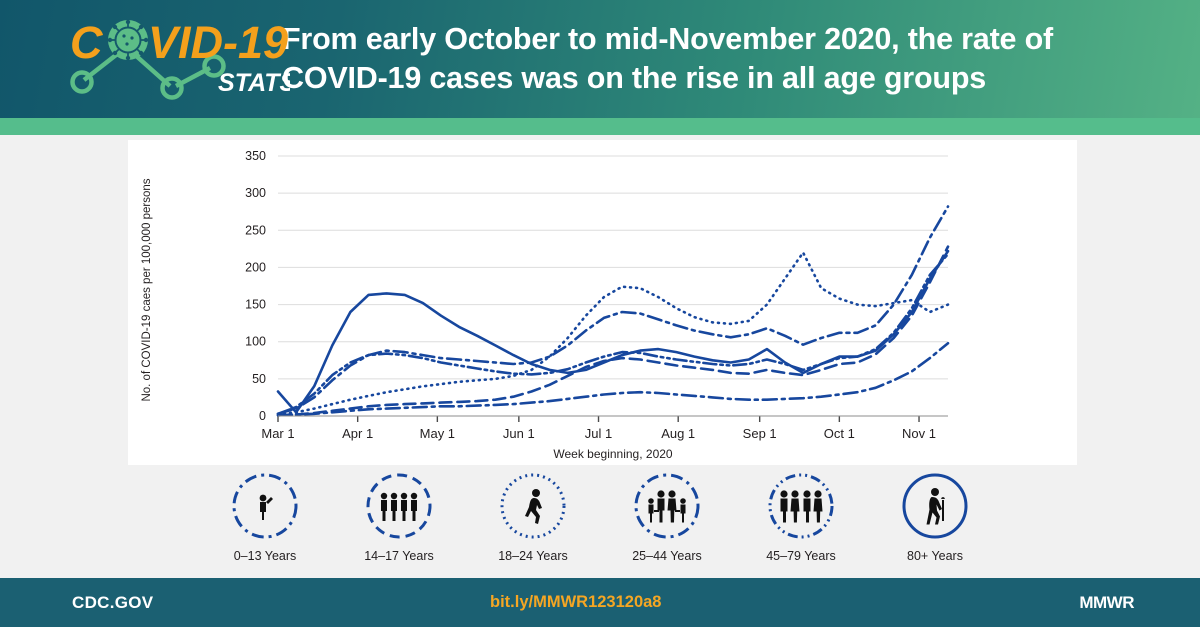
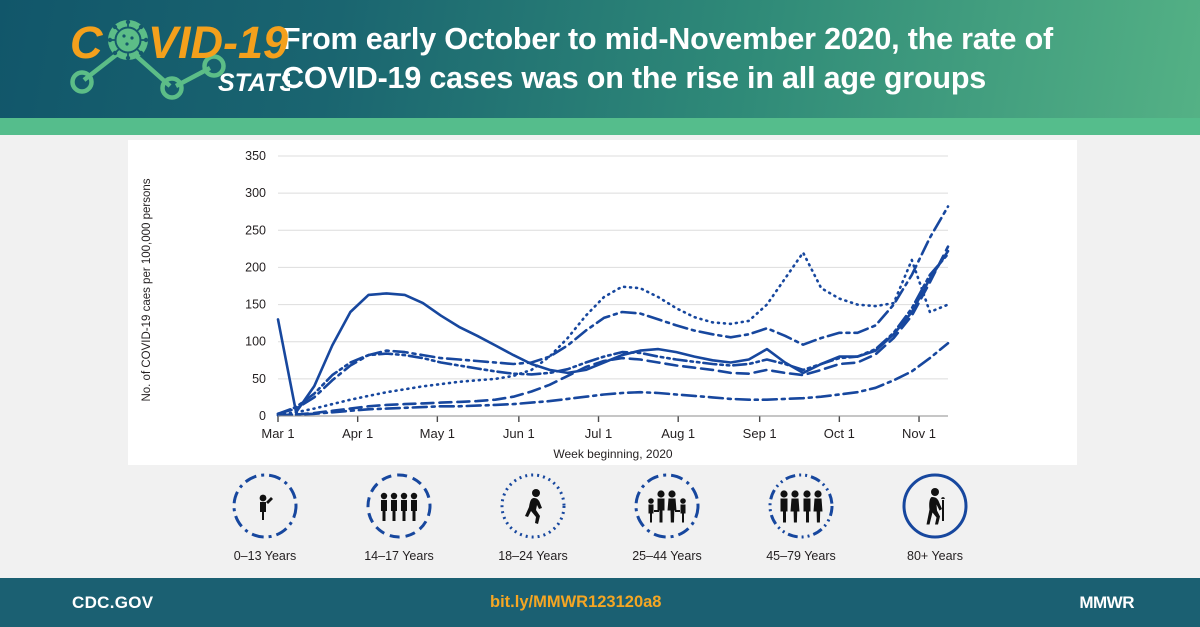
80+ Years/Mar 1: 30 -> 130
18–24 Years/Nov 1: 160 -> 210
